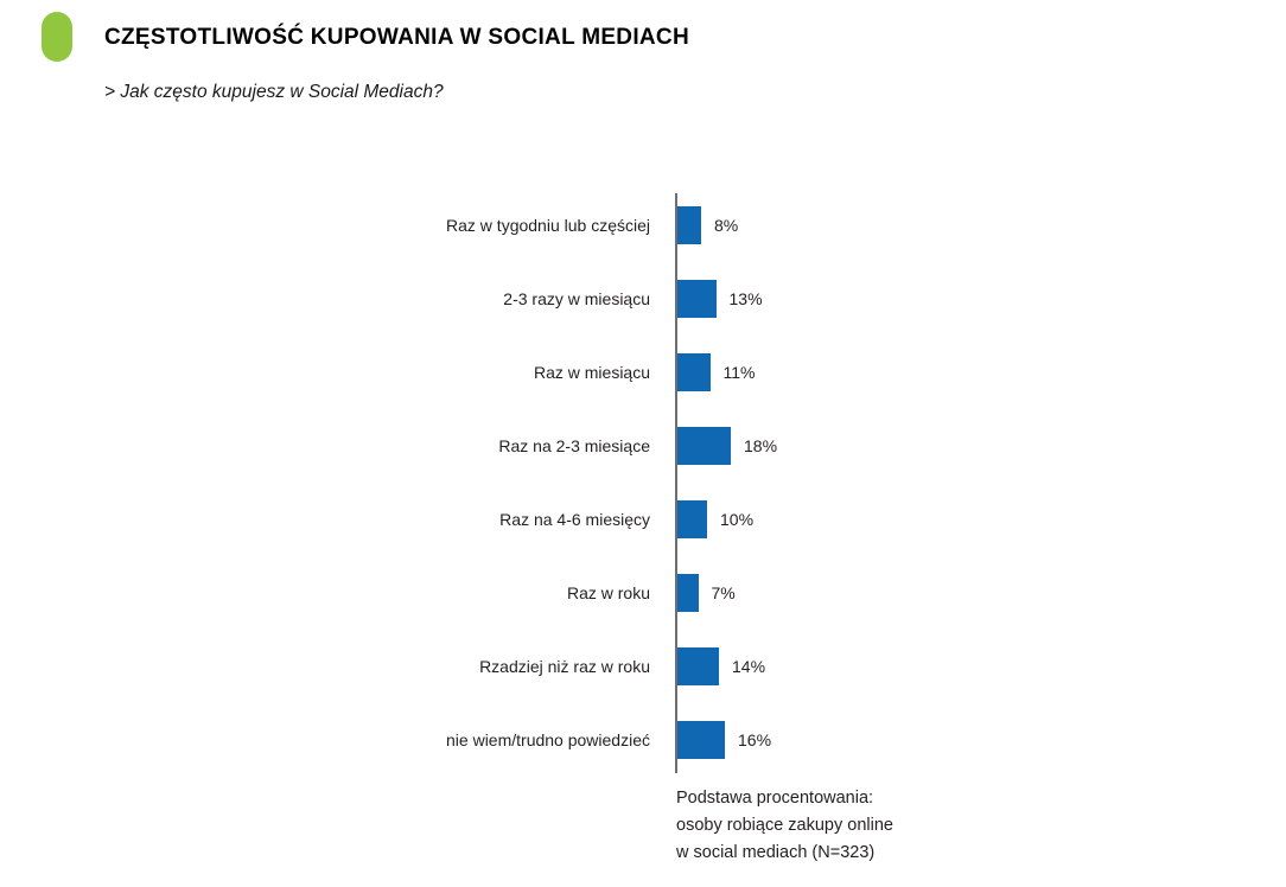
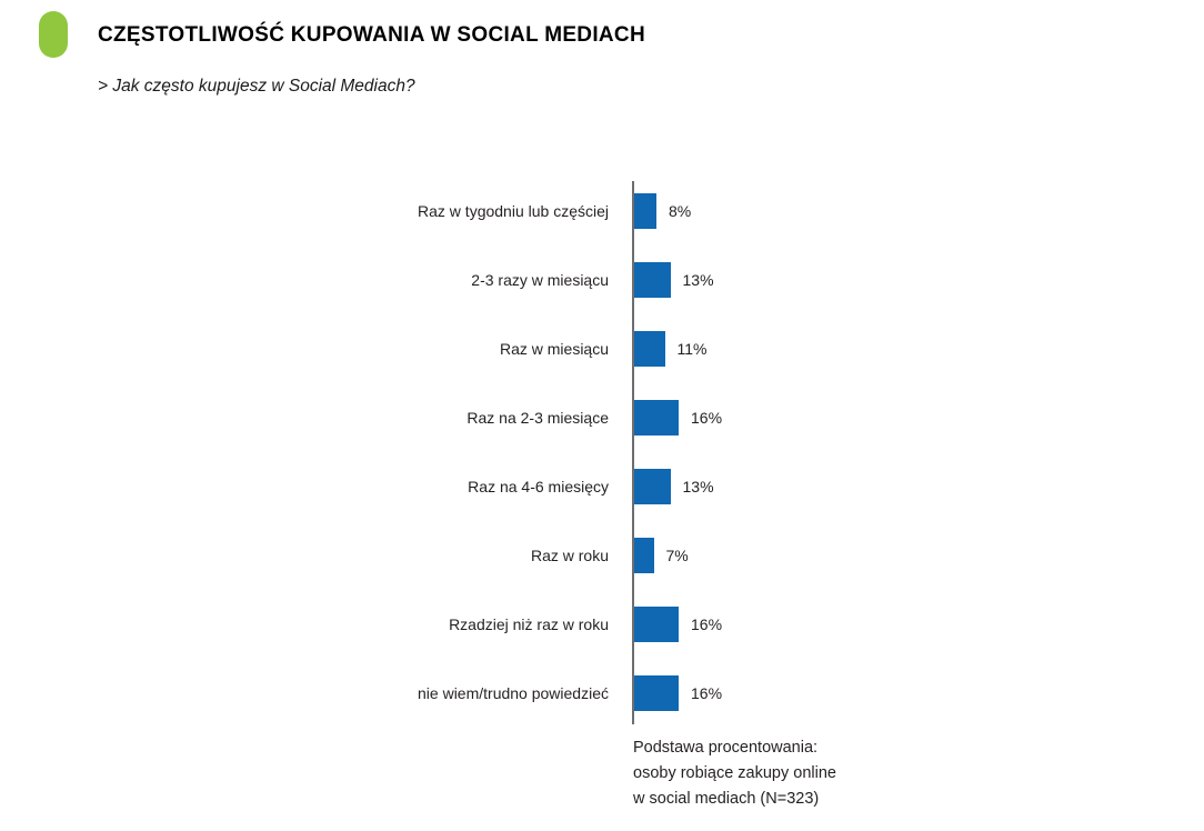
Raz na 2-3 miesiące: 18% -> 16%
Raz na 4-6 miesięcy: 10% -> 13%
Rzadziej niż raz w roku: 14% -> 16%
